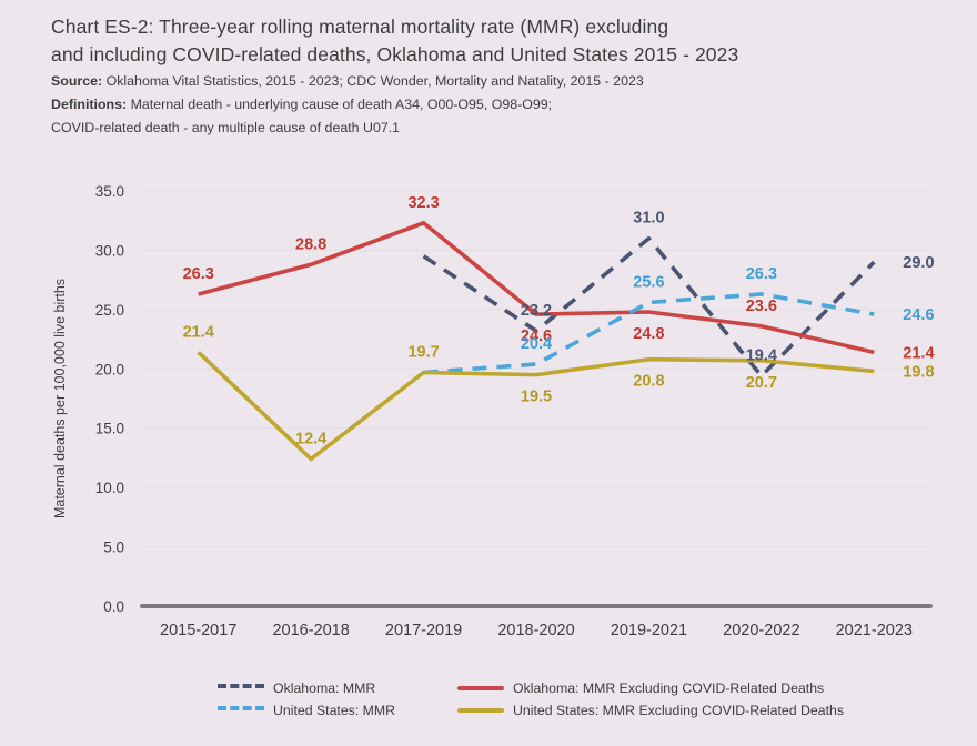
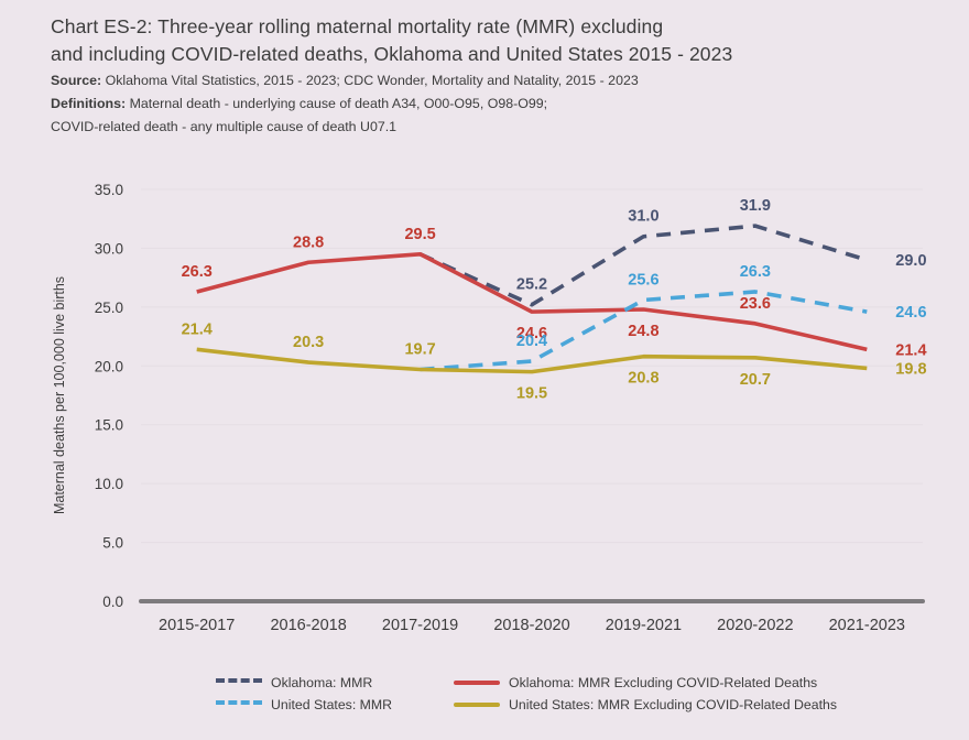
United States: MMR Excluding COVID-Related Deaths/2016-2018: 12.4 -> 20.3
Oklahoma: MMR Excluding COVID-Related Deaths/2017-2019: 32.3 -> 29.5
Oklahoma: MMR/2018-2020: 23.2 -> 25.2
Oklahoma: MMR/2020-2022: 19.4 -> 31.9
